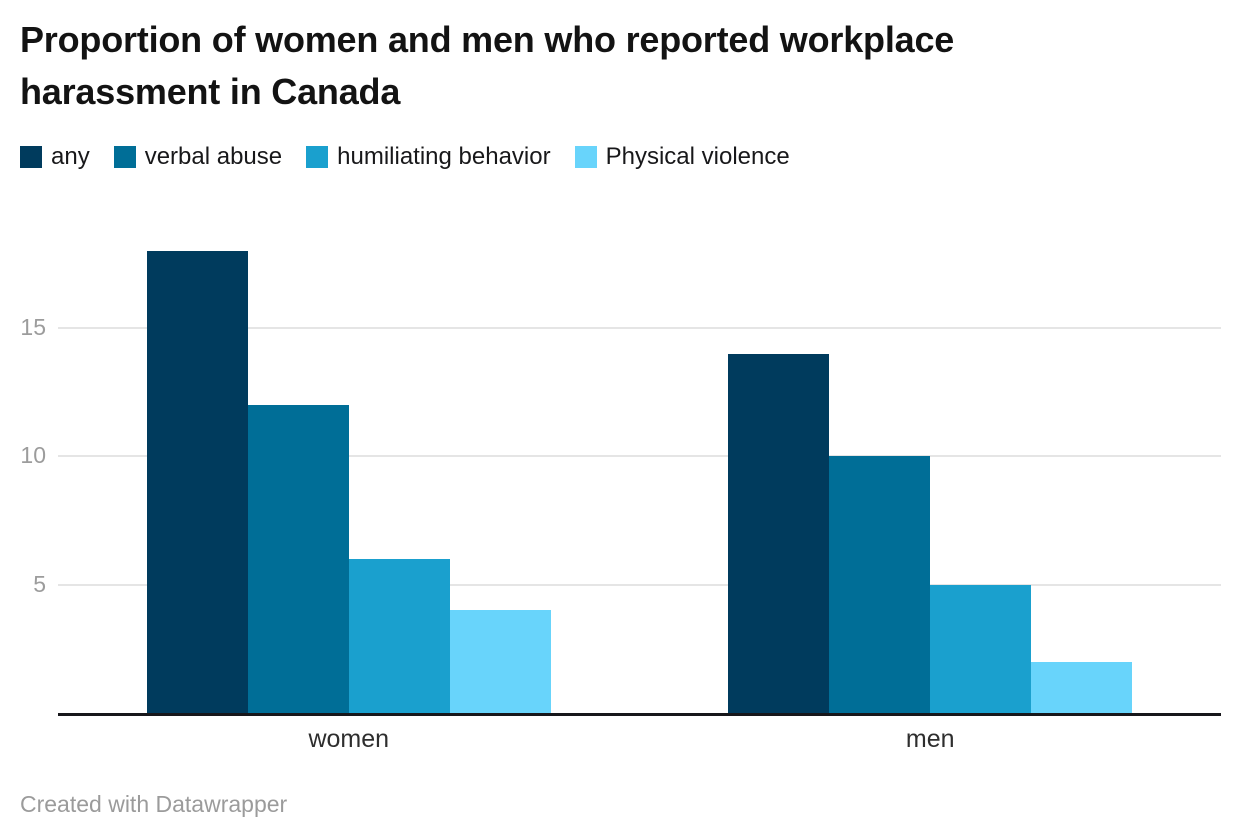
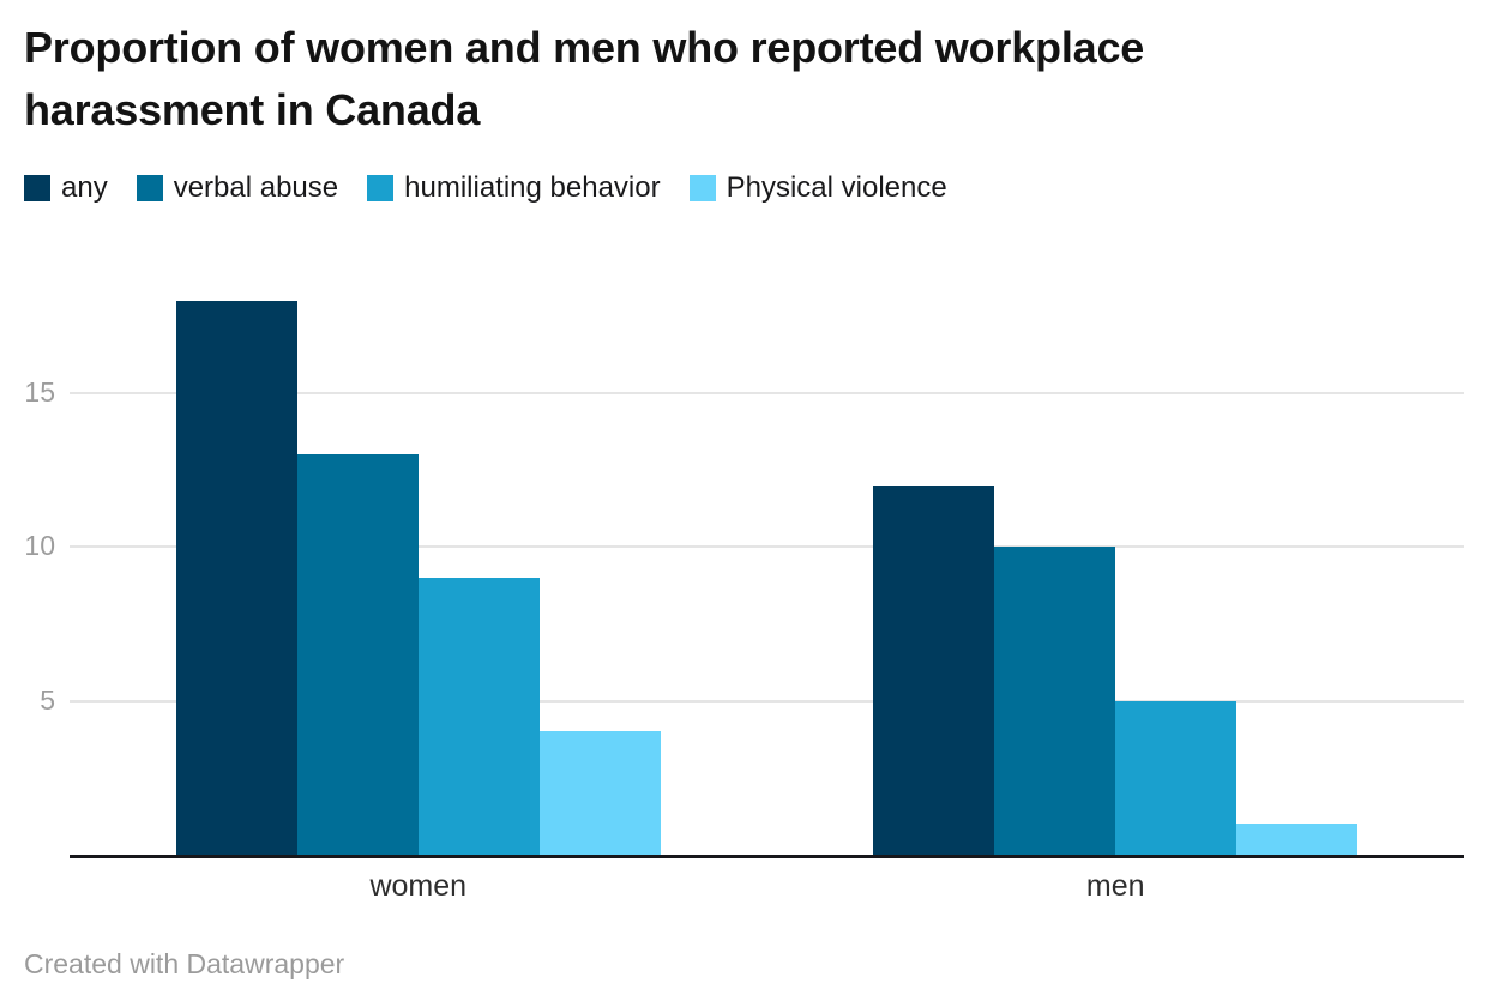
verbal abuse/women: 12 -> 13
humiliating behavior/women: 6 -> 9
any/men: 14 -> 12
Physical violence/men: 2 -> 1
